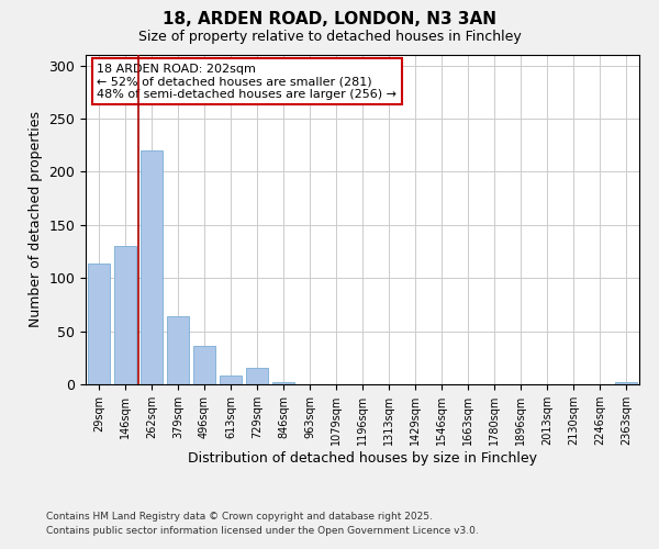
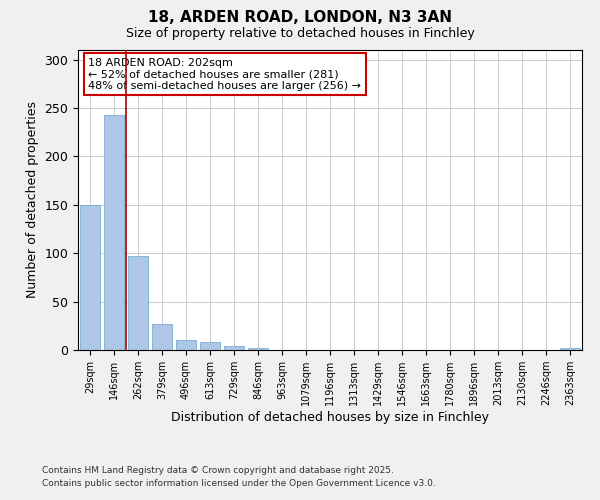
29sqm: 114 -> 150
146sqm: 130 -> 243
262sqm: 220 -> 97
379sqm: 64 -> 27
496sqm: 36 -> 10
729sqm: 16 -> 4
